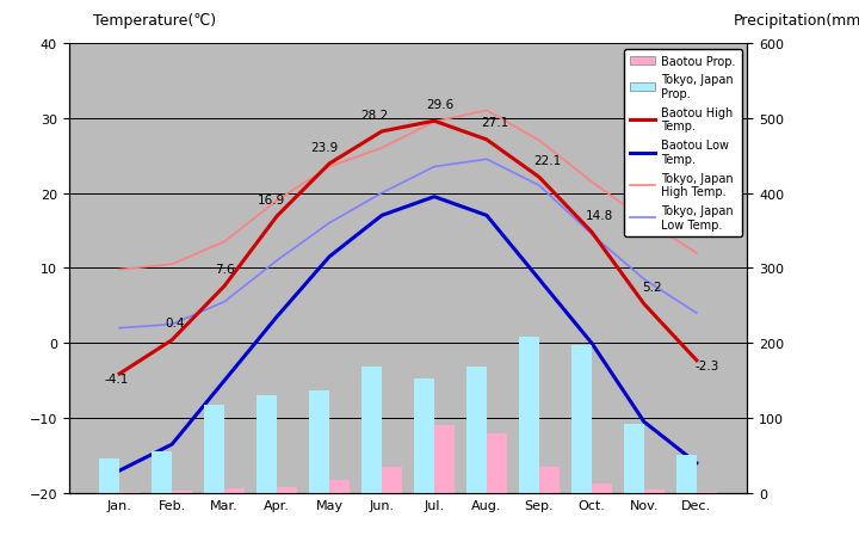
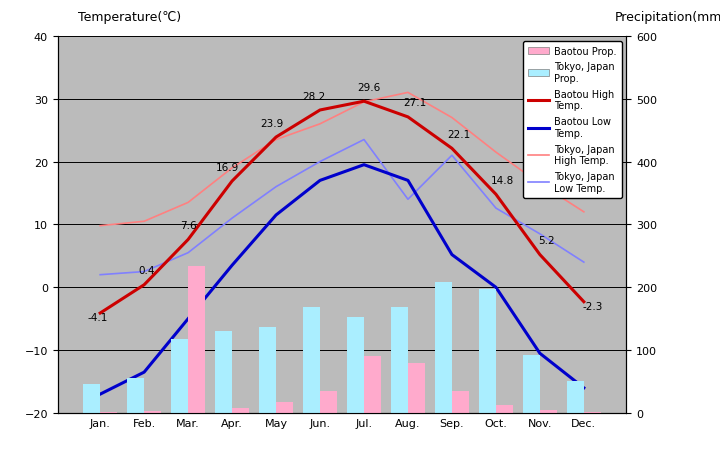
Baotou Prop./Mar.: 6 -> 234
Tokyo, Japan Low Temp./Aug.: 24.5 -> 14.0
Baotou Low Temp./Sep.: 8.5 -> 5.2
Tokyo, Japan Low Temp./Oct.: 14.5 -> 12.6
